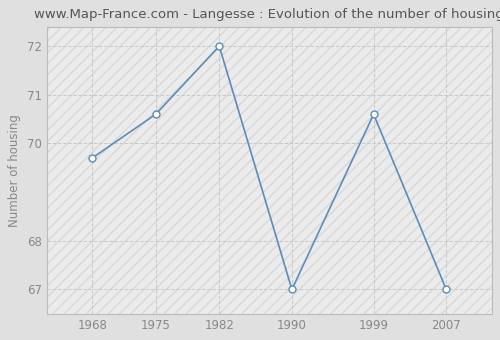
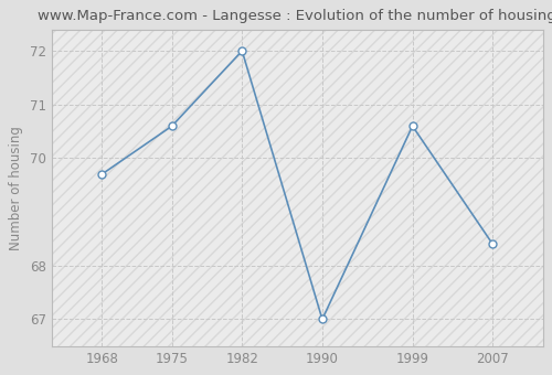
2007: 67.0 -> 68.4
